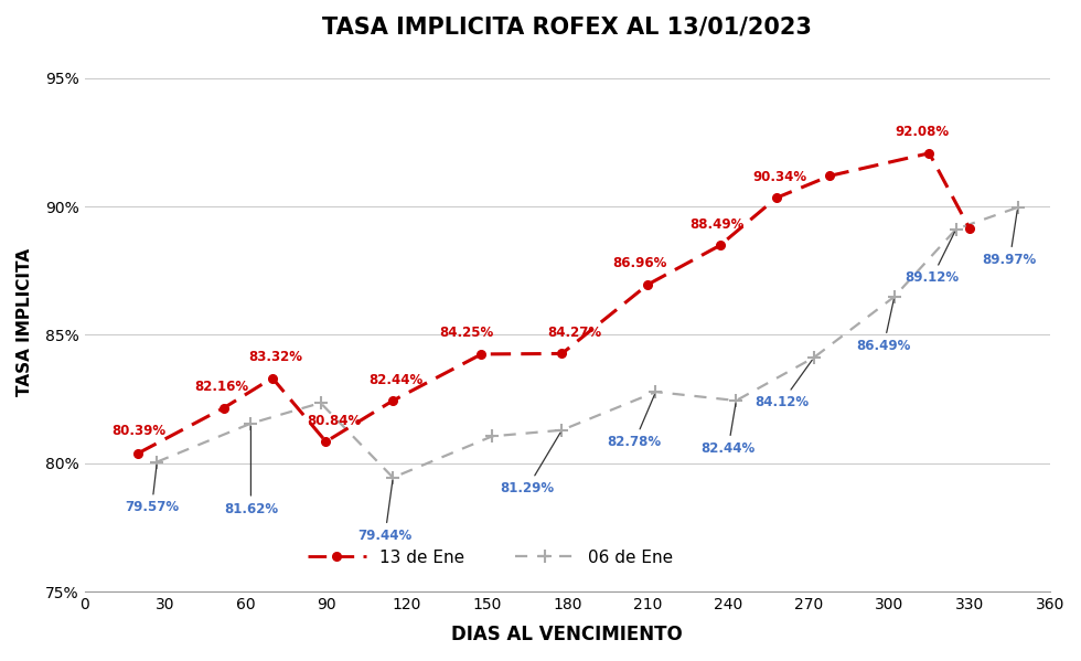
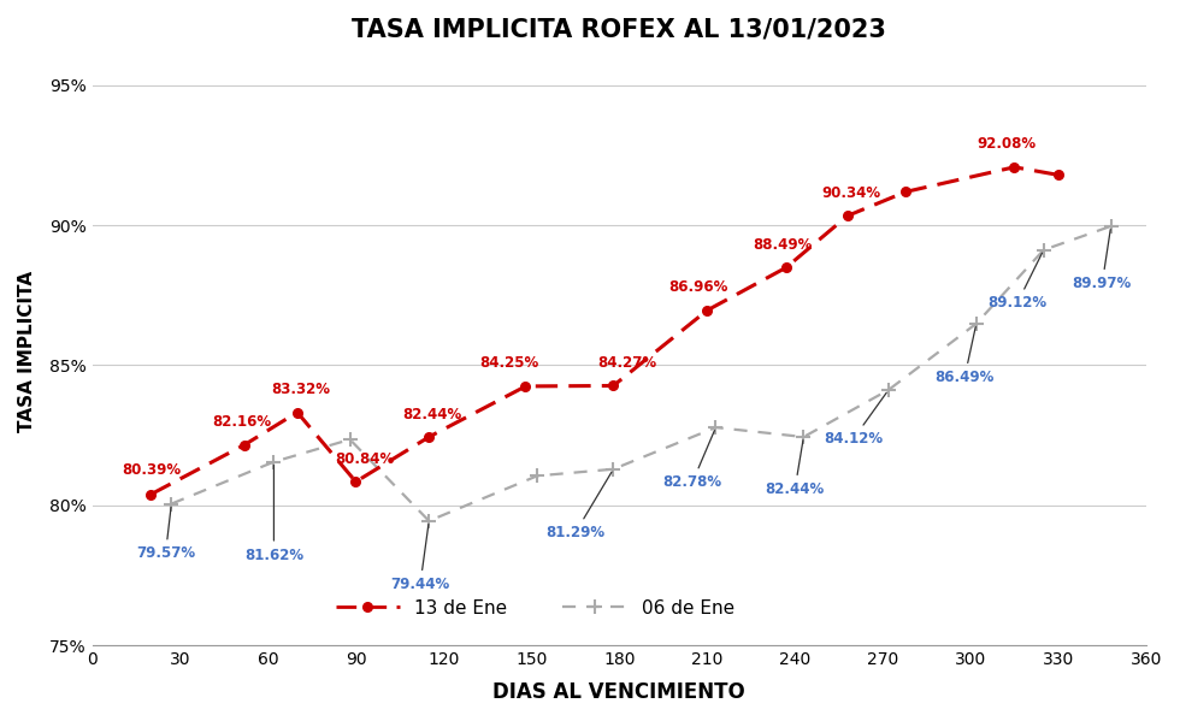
13 de Ene/330: 89.15% -> 91.80%
